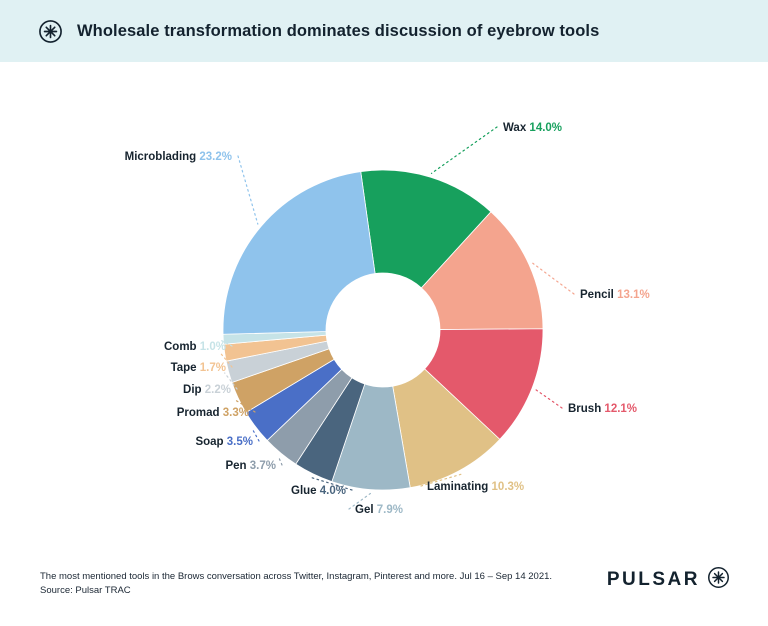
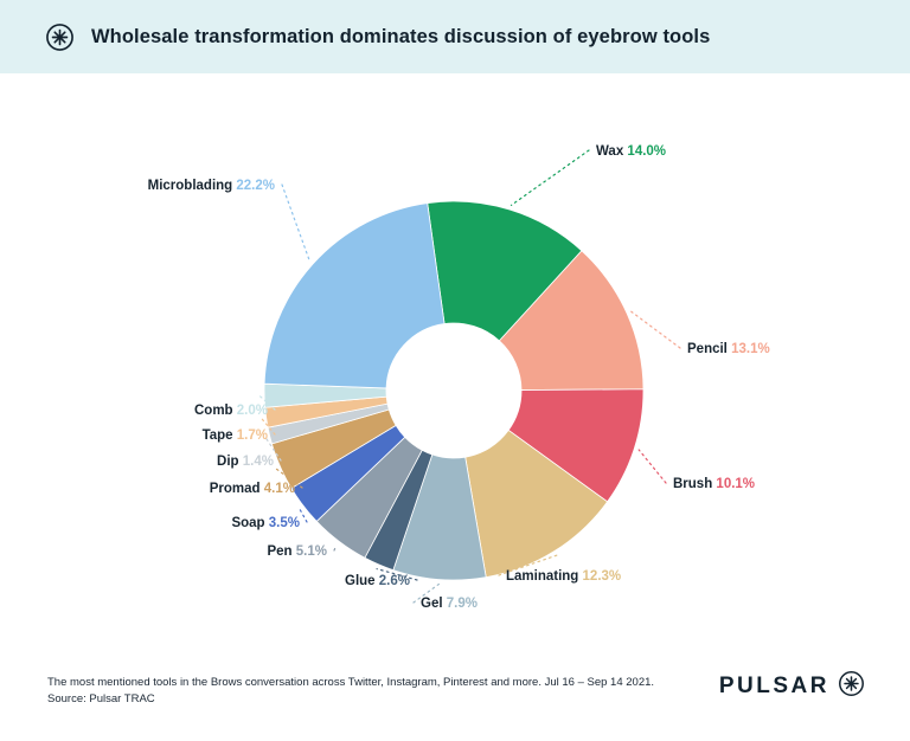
Brush: 12.1% -> 10.1%
Laminating: 10.3% -> 12.3%
Glue: 4.0% -> 2.6%
Pen: 3.7% -> 5.1%
Promad: 3.3% -> 4.1%
Dip: 2.2% -> 1.4%
Comb: 1.0% -> 2.0%
Microblading: 23.2% -> 22.2%
